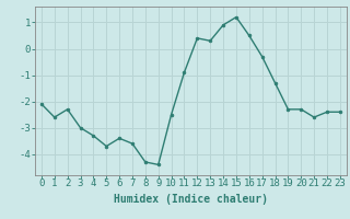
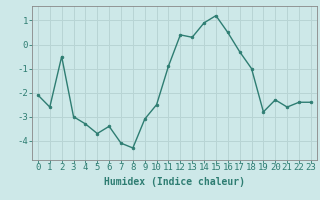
2: -2.3 -> -0.5
7: -3.6 -> -4.1
9: -4.4 -> -3.1
18: -1.3 -> -1.0
19: -2.3 -> -2.8
